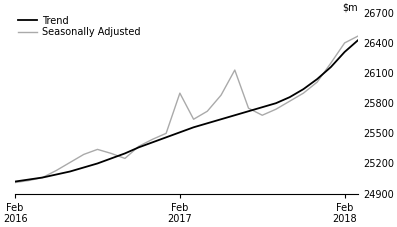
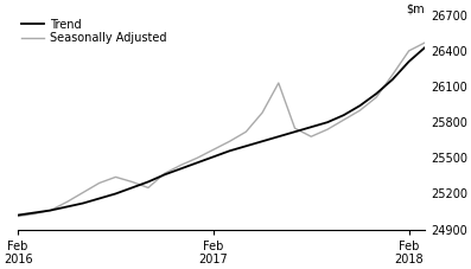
Seasonally Adjusted/Feb 2017: 25900 -> 25570
